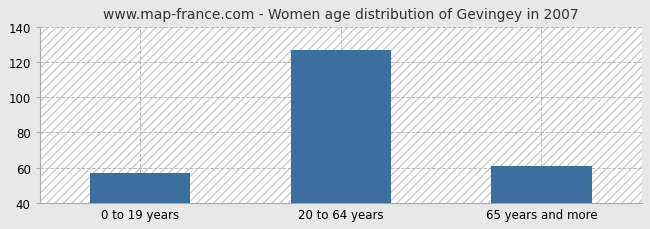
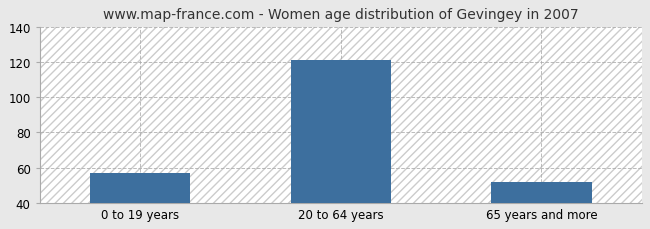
20 to 64 years: 127 -> 121
65 years and more: 61 -> 52
